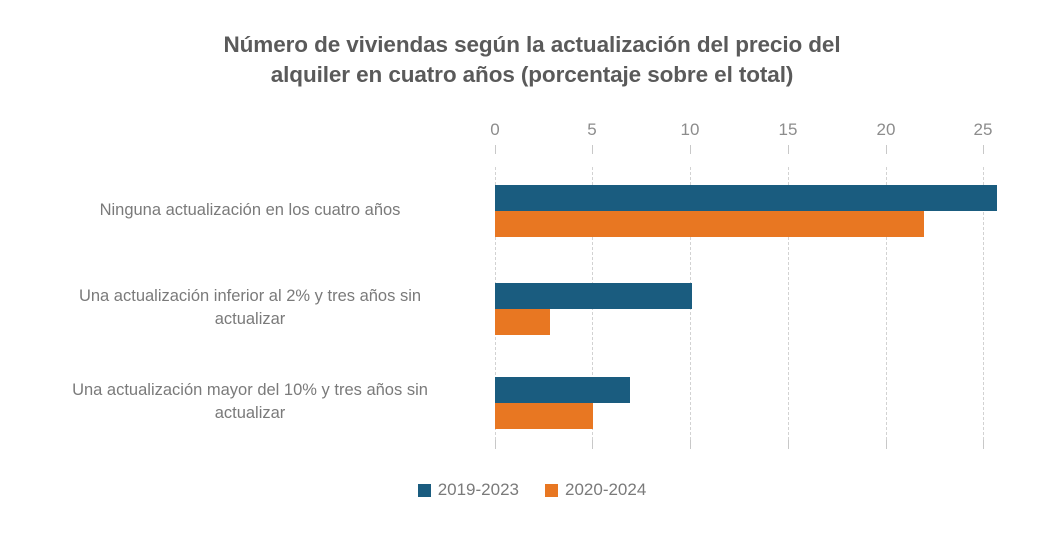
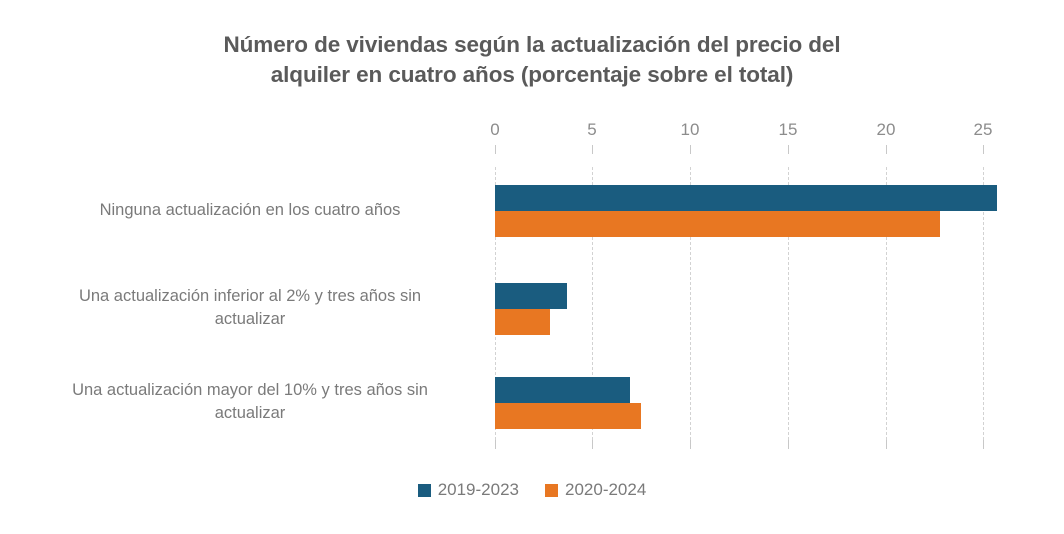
2020-2024/Ninguna actualización en los cuatro años: 22.0 -> 22.8
2019-2023/Una actualización inferior al 2% y tres años sin actualizar: 10.1 -> 3.7
2020-2024/Una actualización mayor del 10% y tres años sin actualizar: 5.0 -> 7.5
